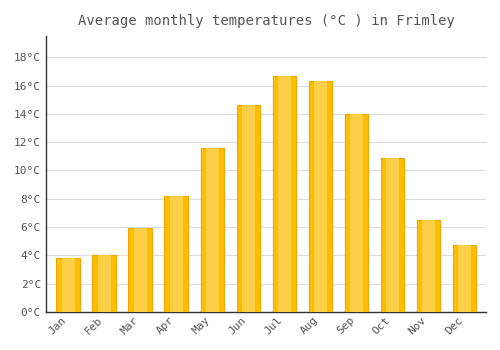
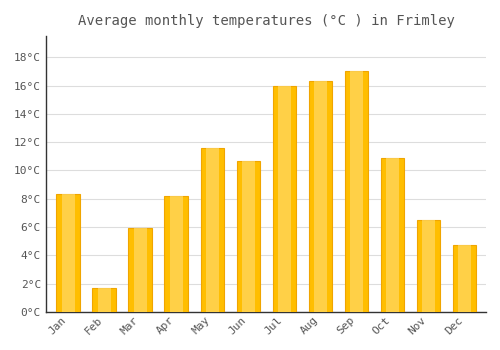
Jan: 3.8°C -> 8.3°C
Feb: 4.0°C -> 1.7°C
Jun: 14.6°C -> 10.7°C
Jul: 16.7°C -> 16.0°C
Sep: 14.0°C -> 17.0°C
